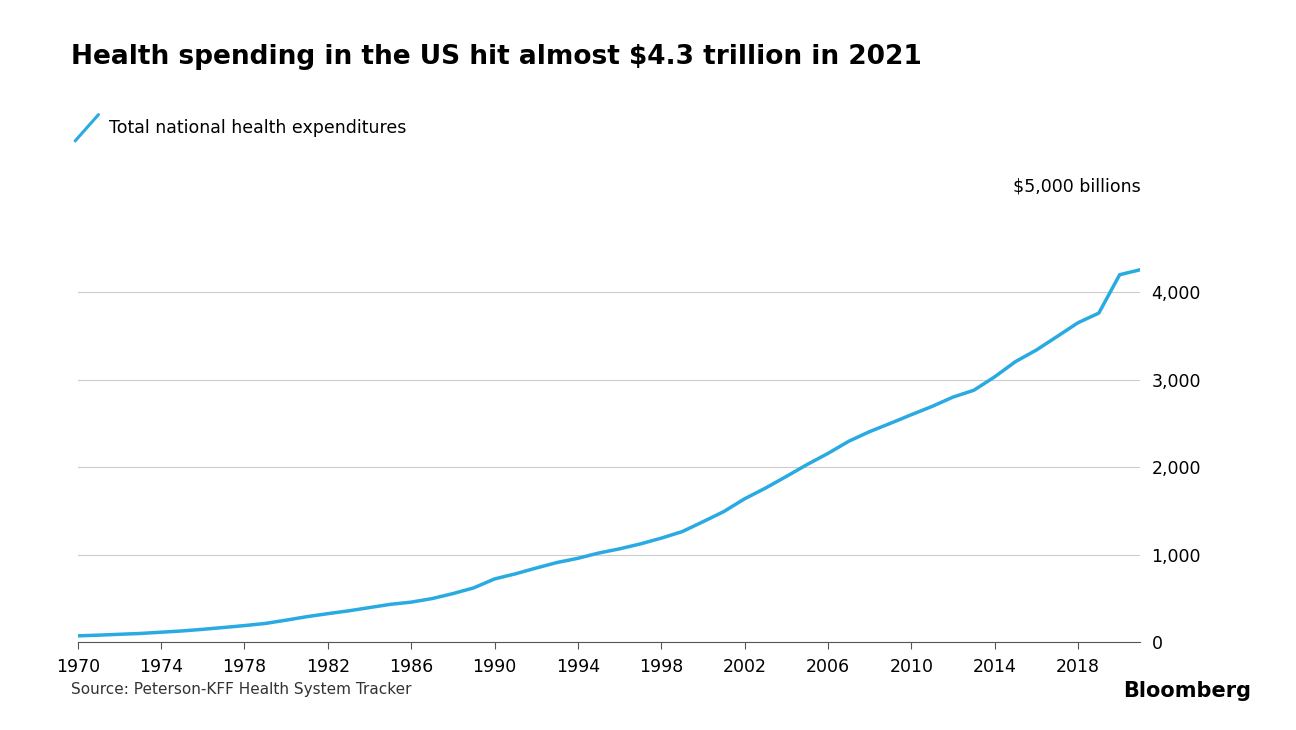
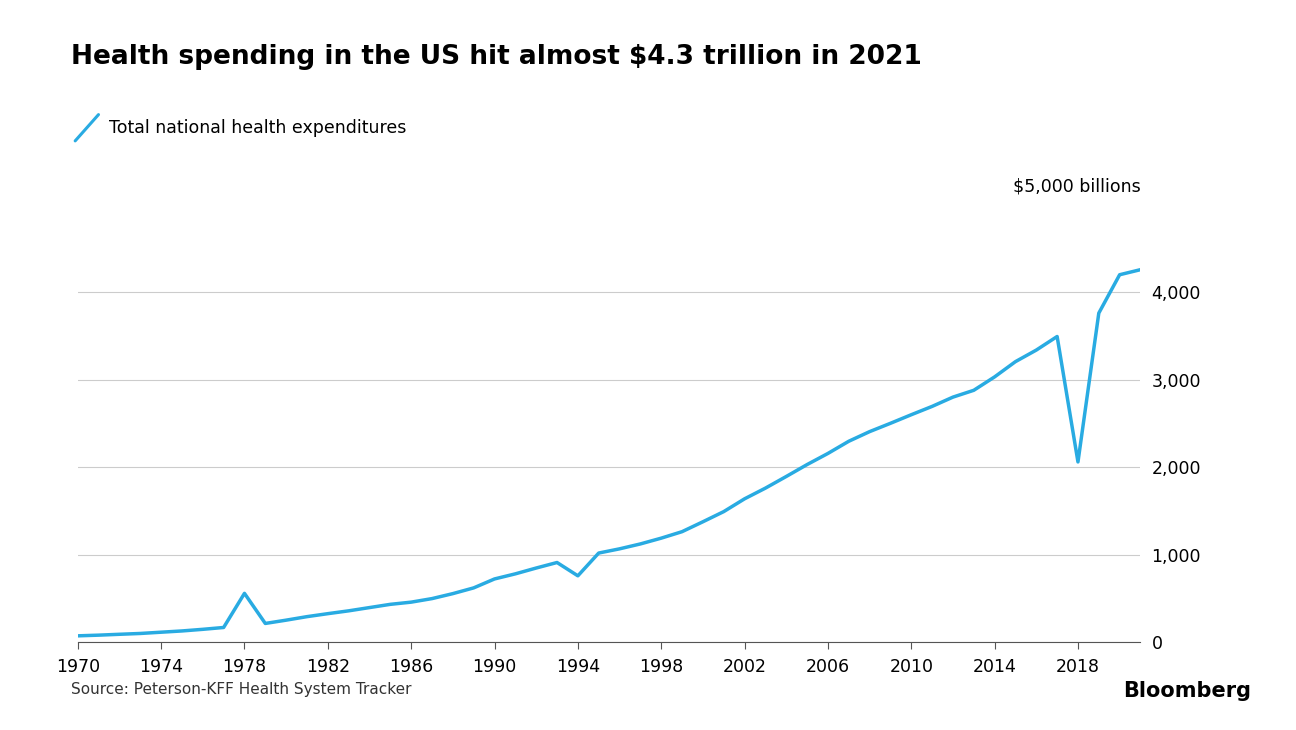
1978: 190 -> 560
1994: 960 -> 760
2018: 3,650 -> 2,060
